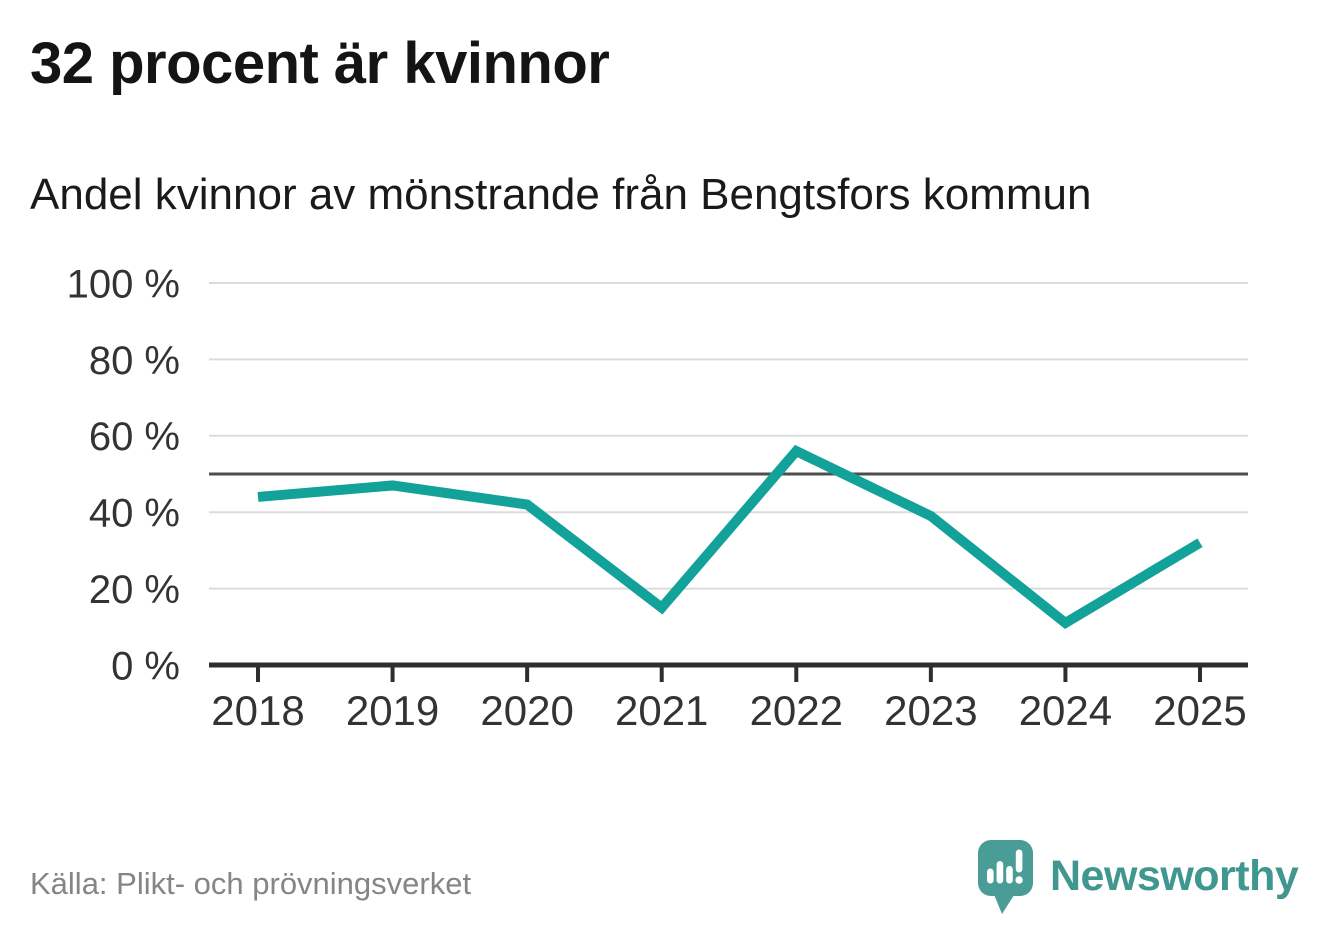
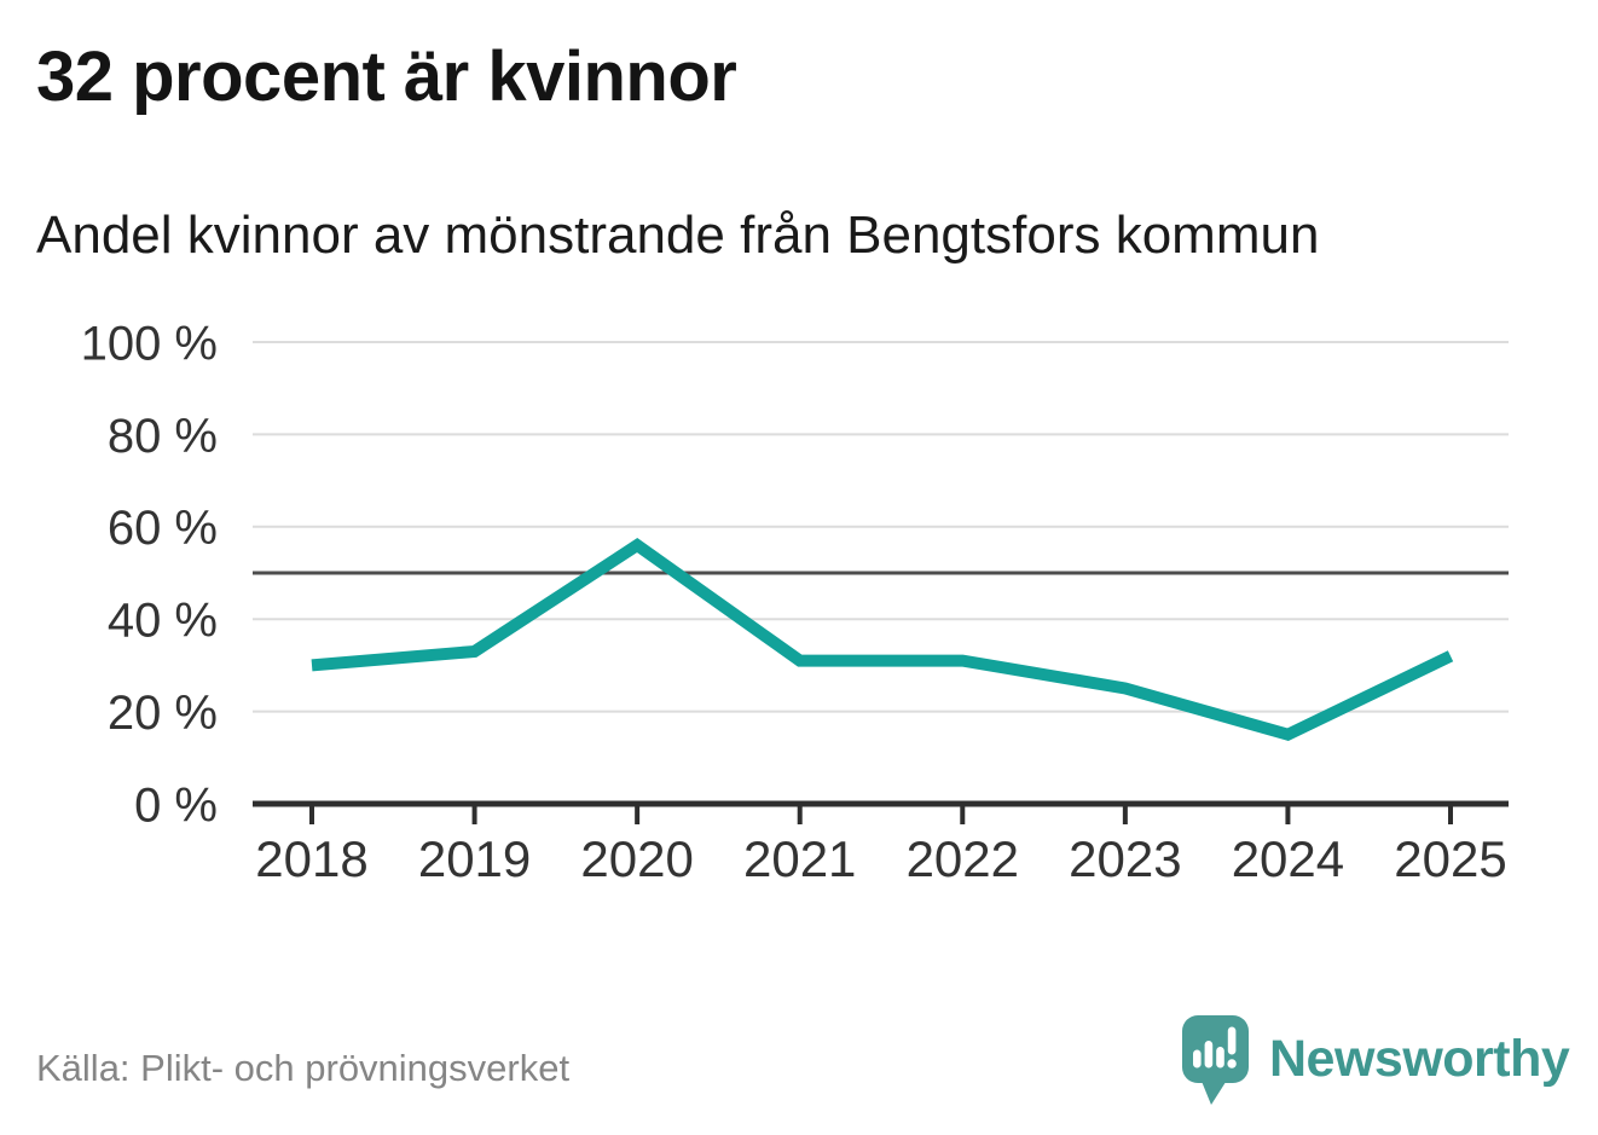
2018: 44% -> 30%
2019: 47% -> 33%
2020: 42% -> 56%
2021: 15% -> 31%
2022: 56% -> 31%
2023: 39% -> 25%
2024: 11% -> 15%
